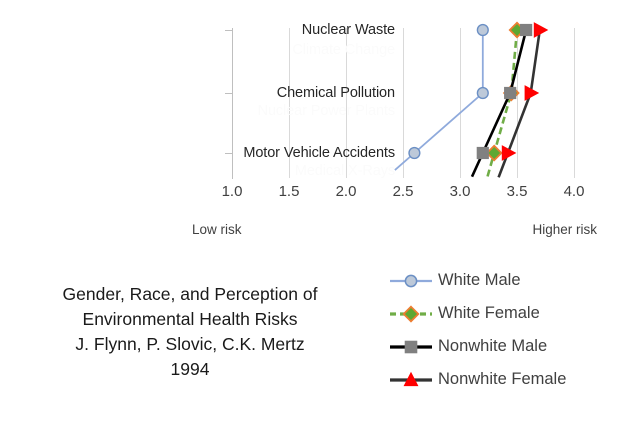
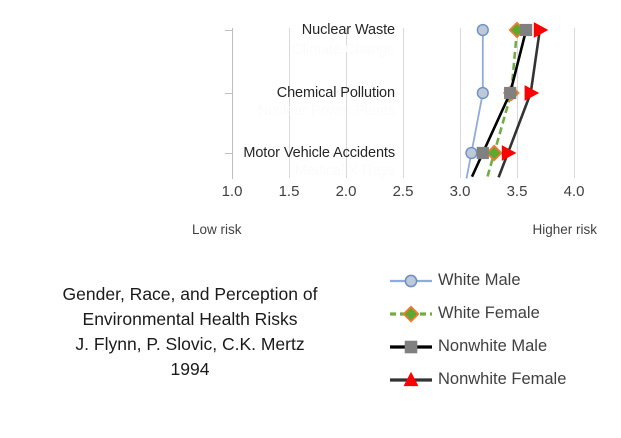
White Male/Motor Vehicle Accidents: 2.6 -> 3.1
